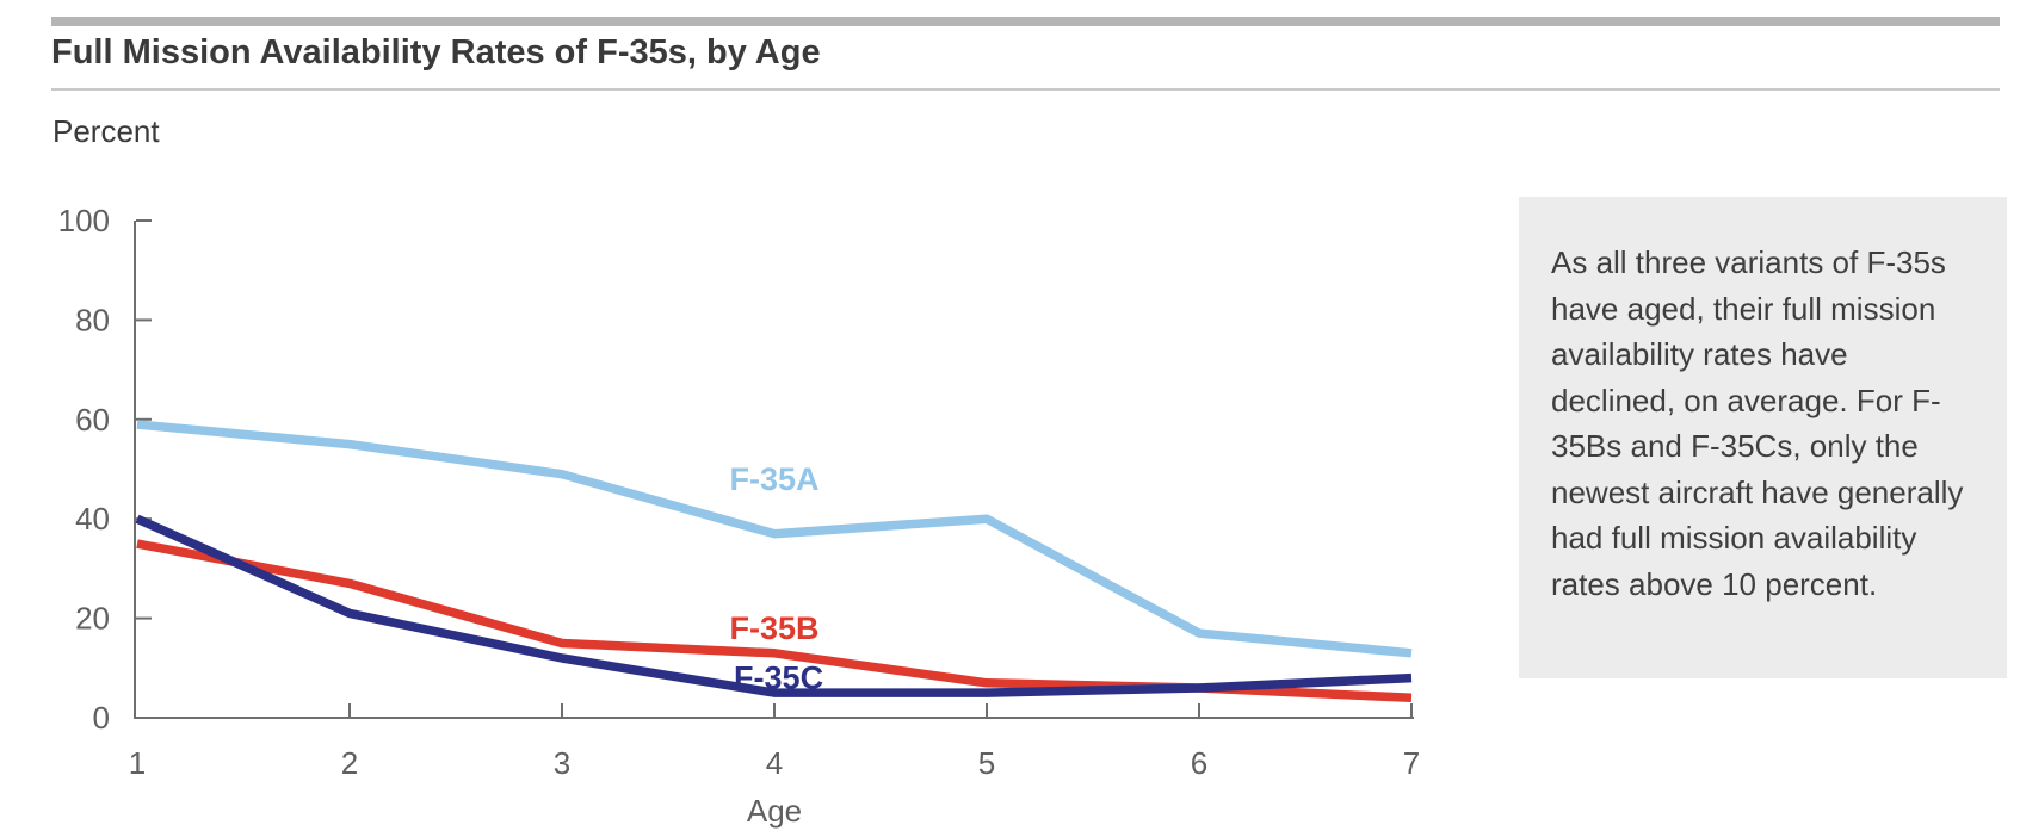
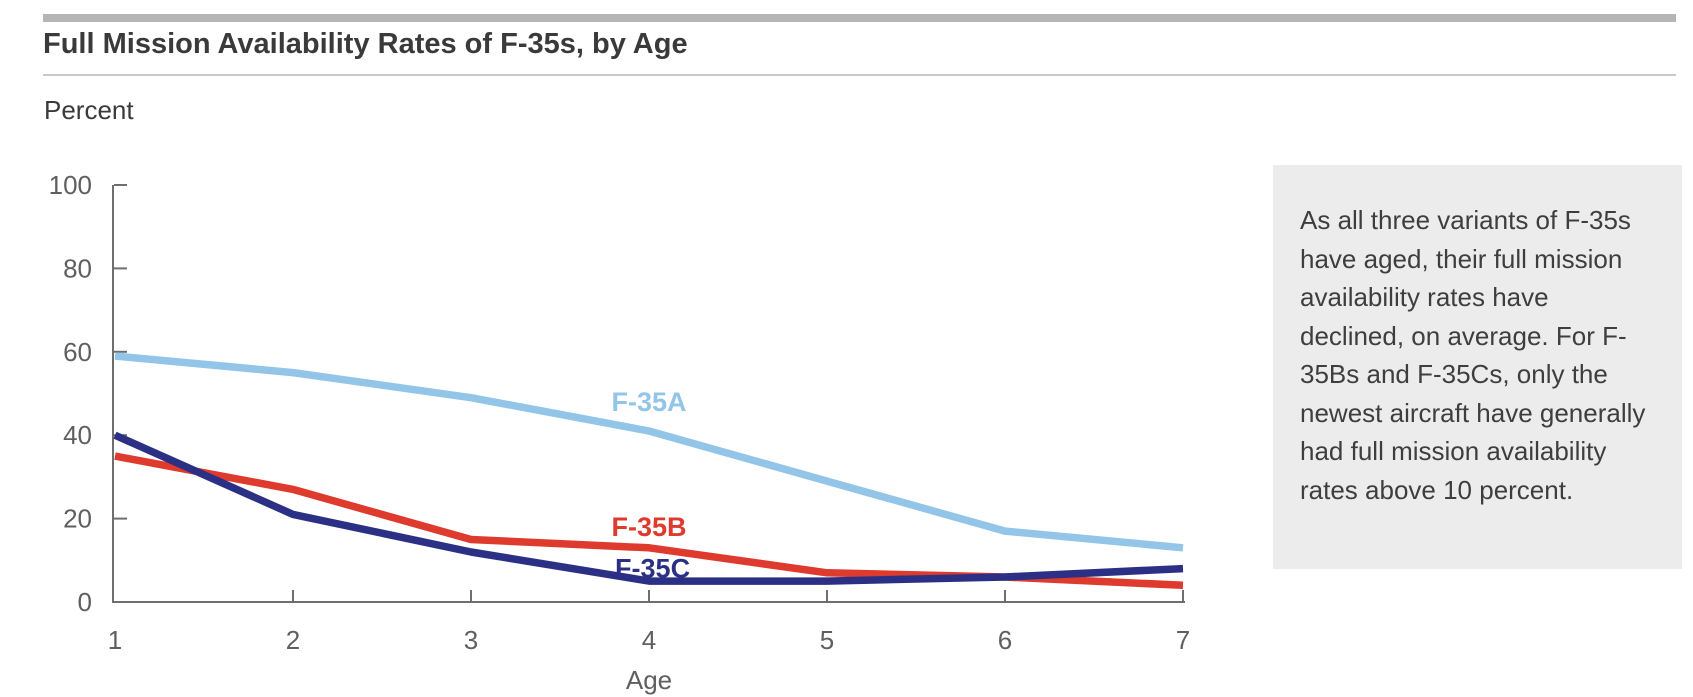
F-35A/4: 37 -> 41
F-35A/5: 40 -> 29
